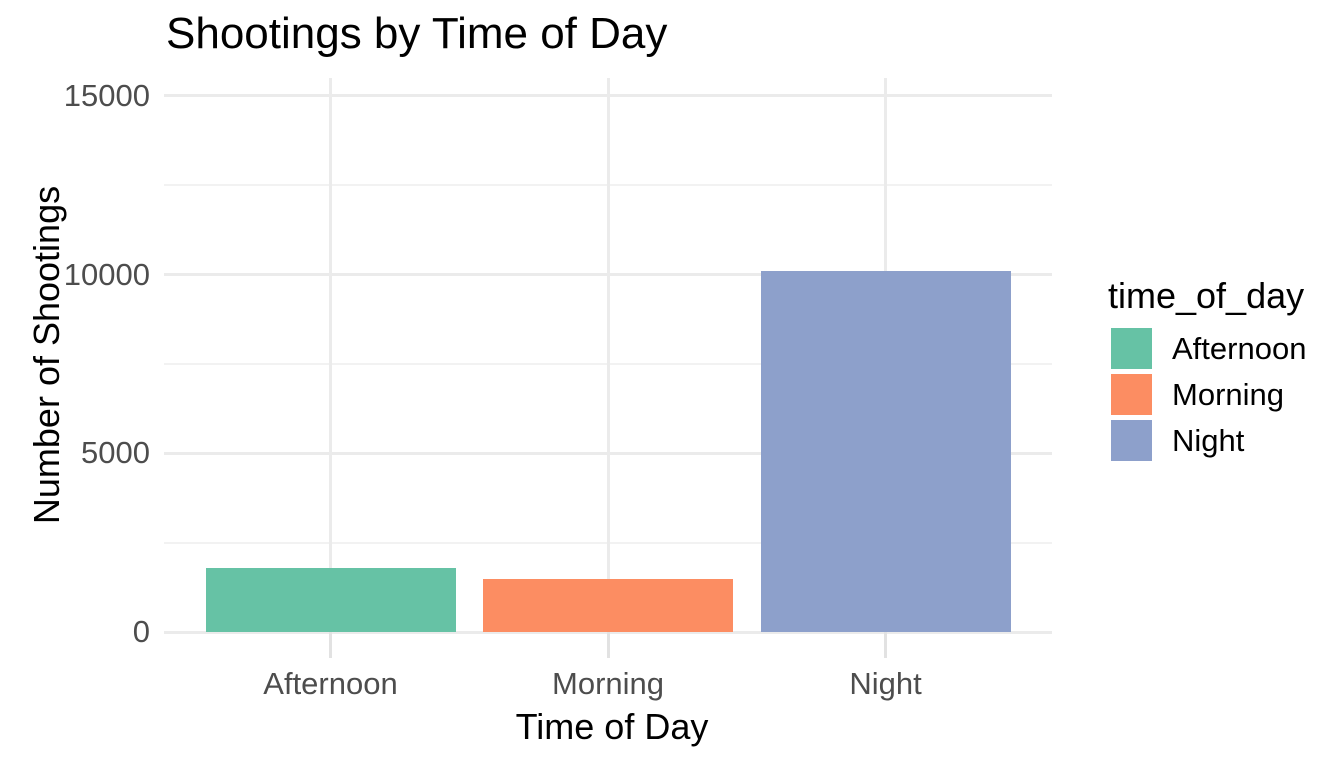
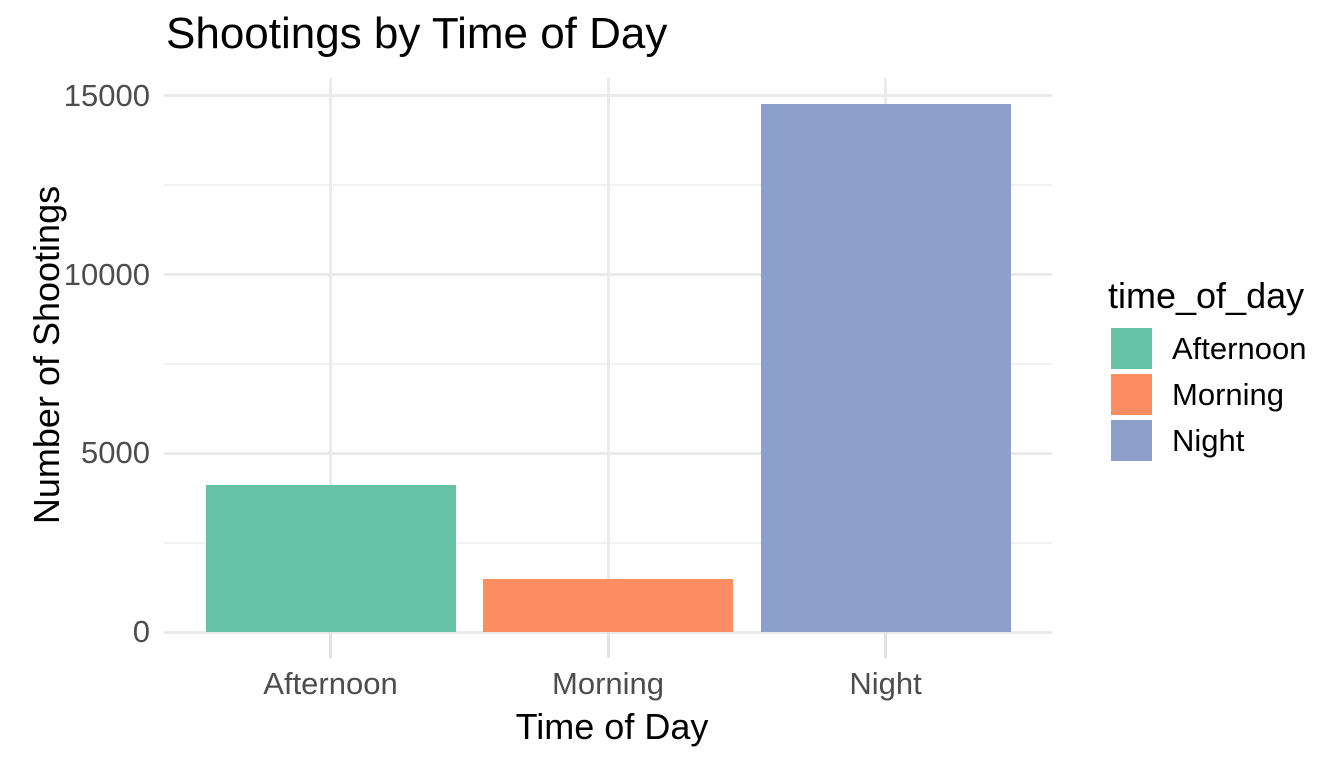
Afternoon: 1800 -> 4100
Night: 10100 -> 14800
